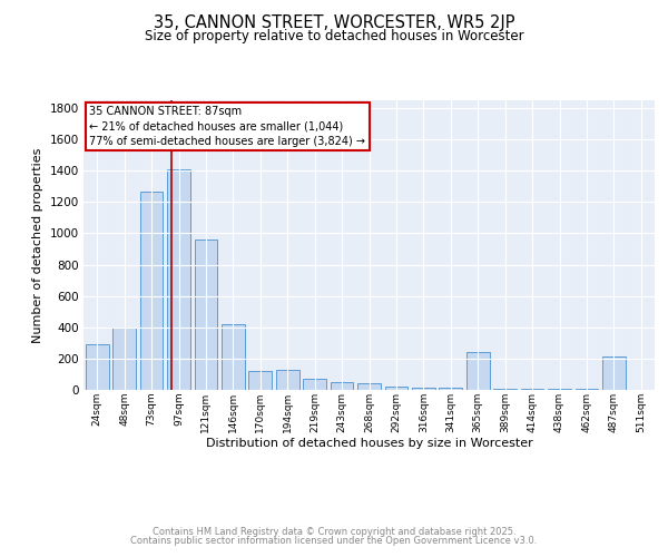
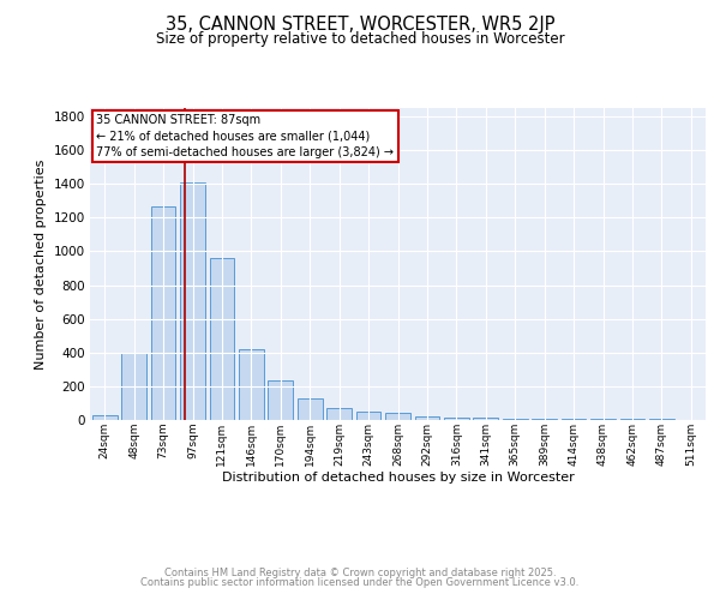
24sqm: 290 -> 20
170sqm: 120 -> 240
365sqm: 240 -> 10
487sqm: 210 -> 0
